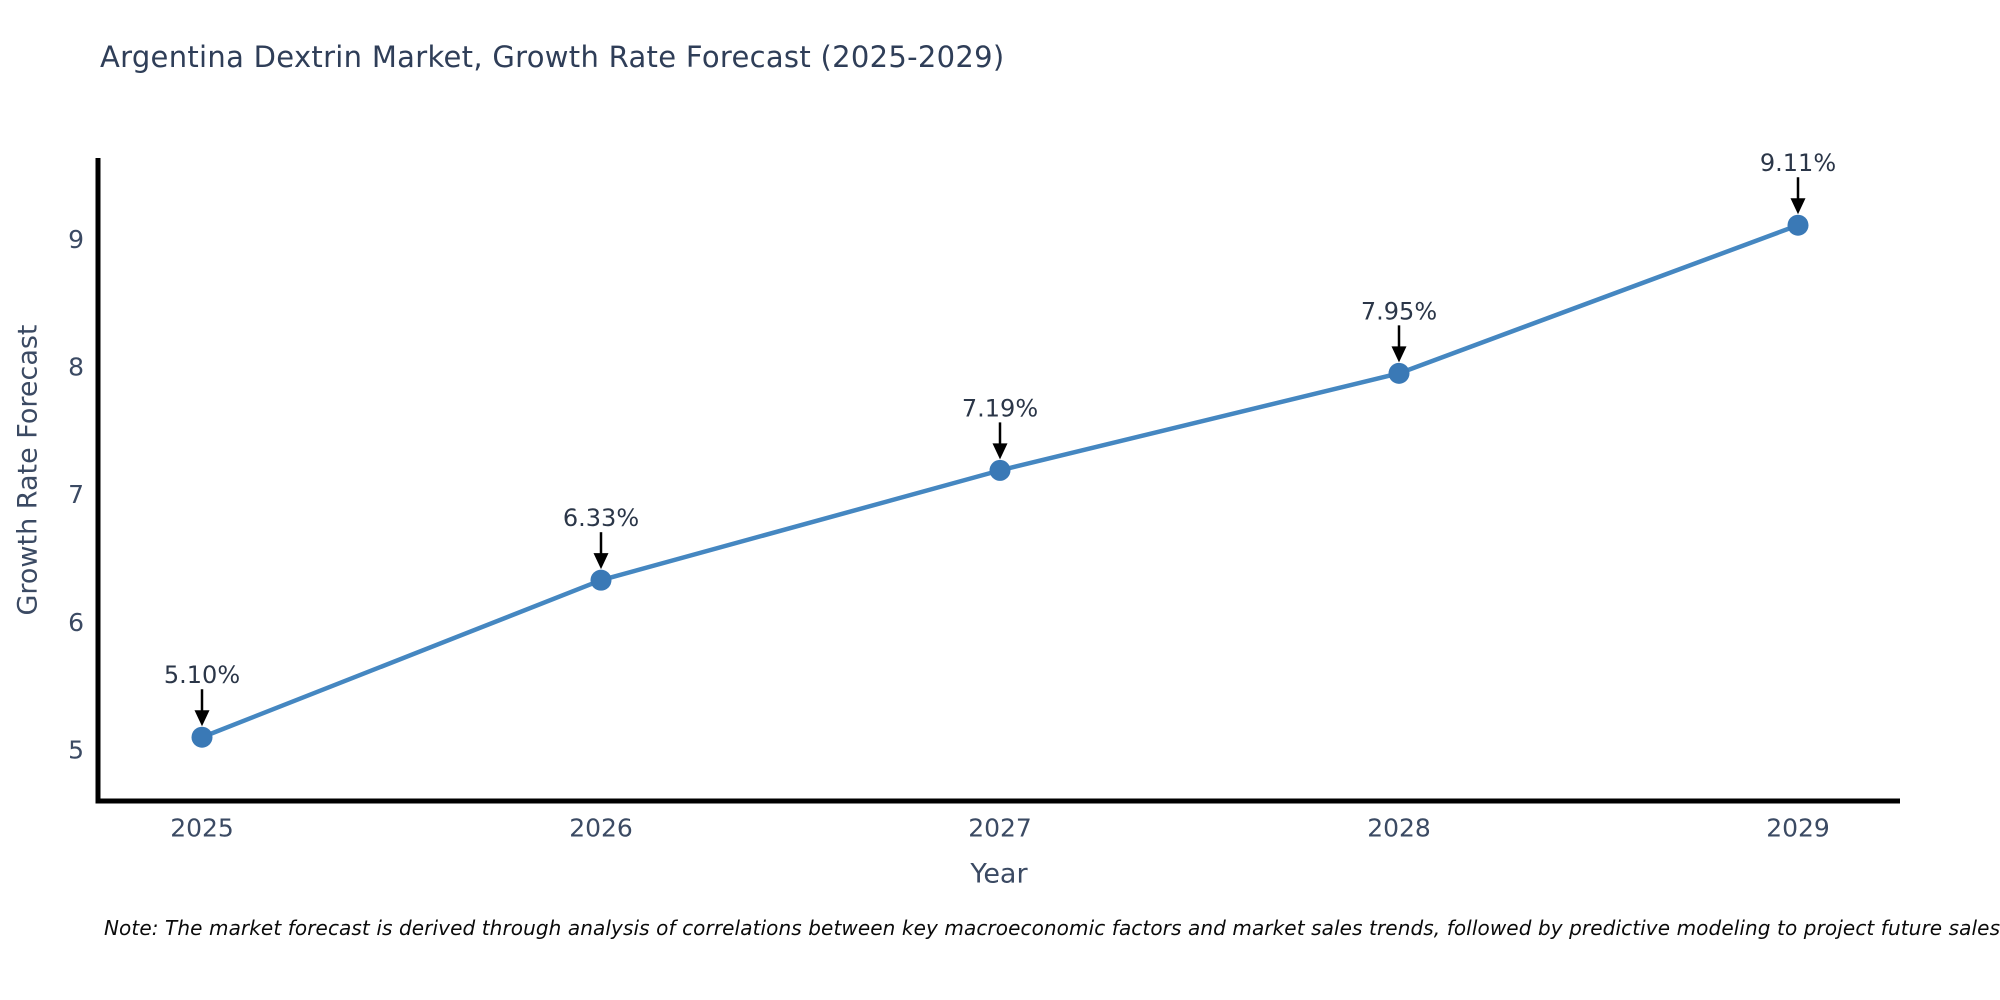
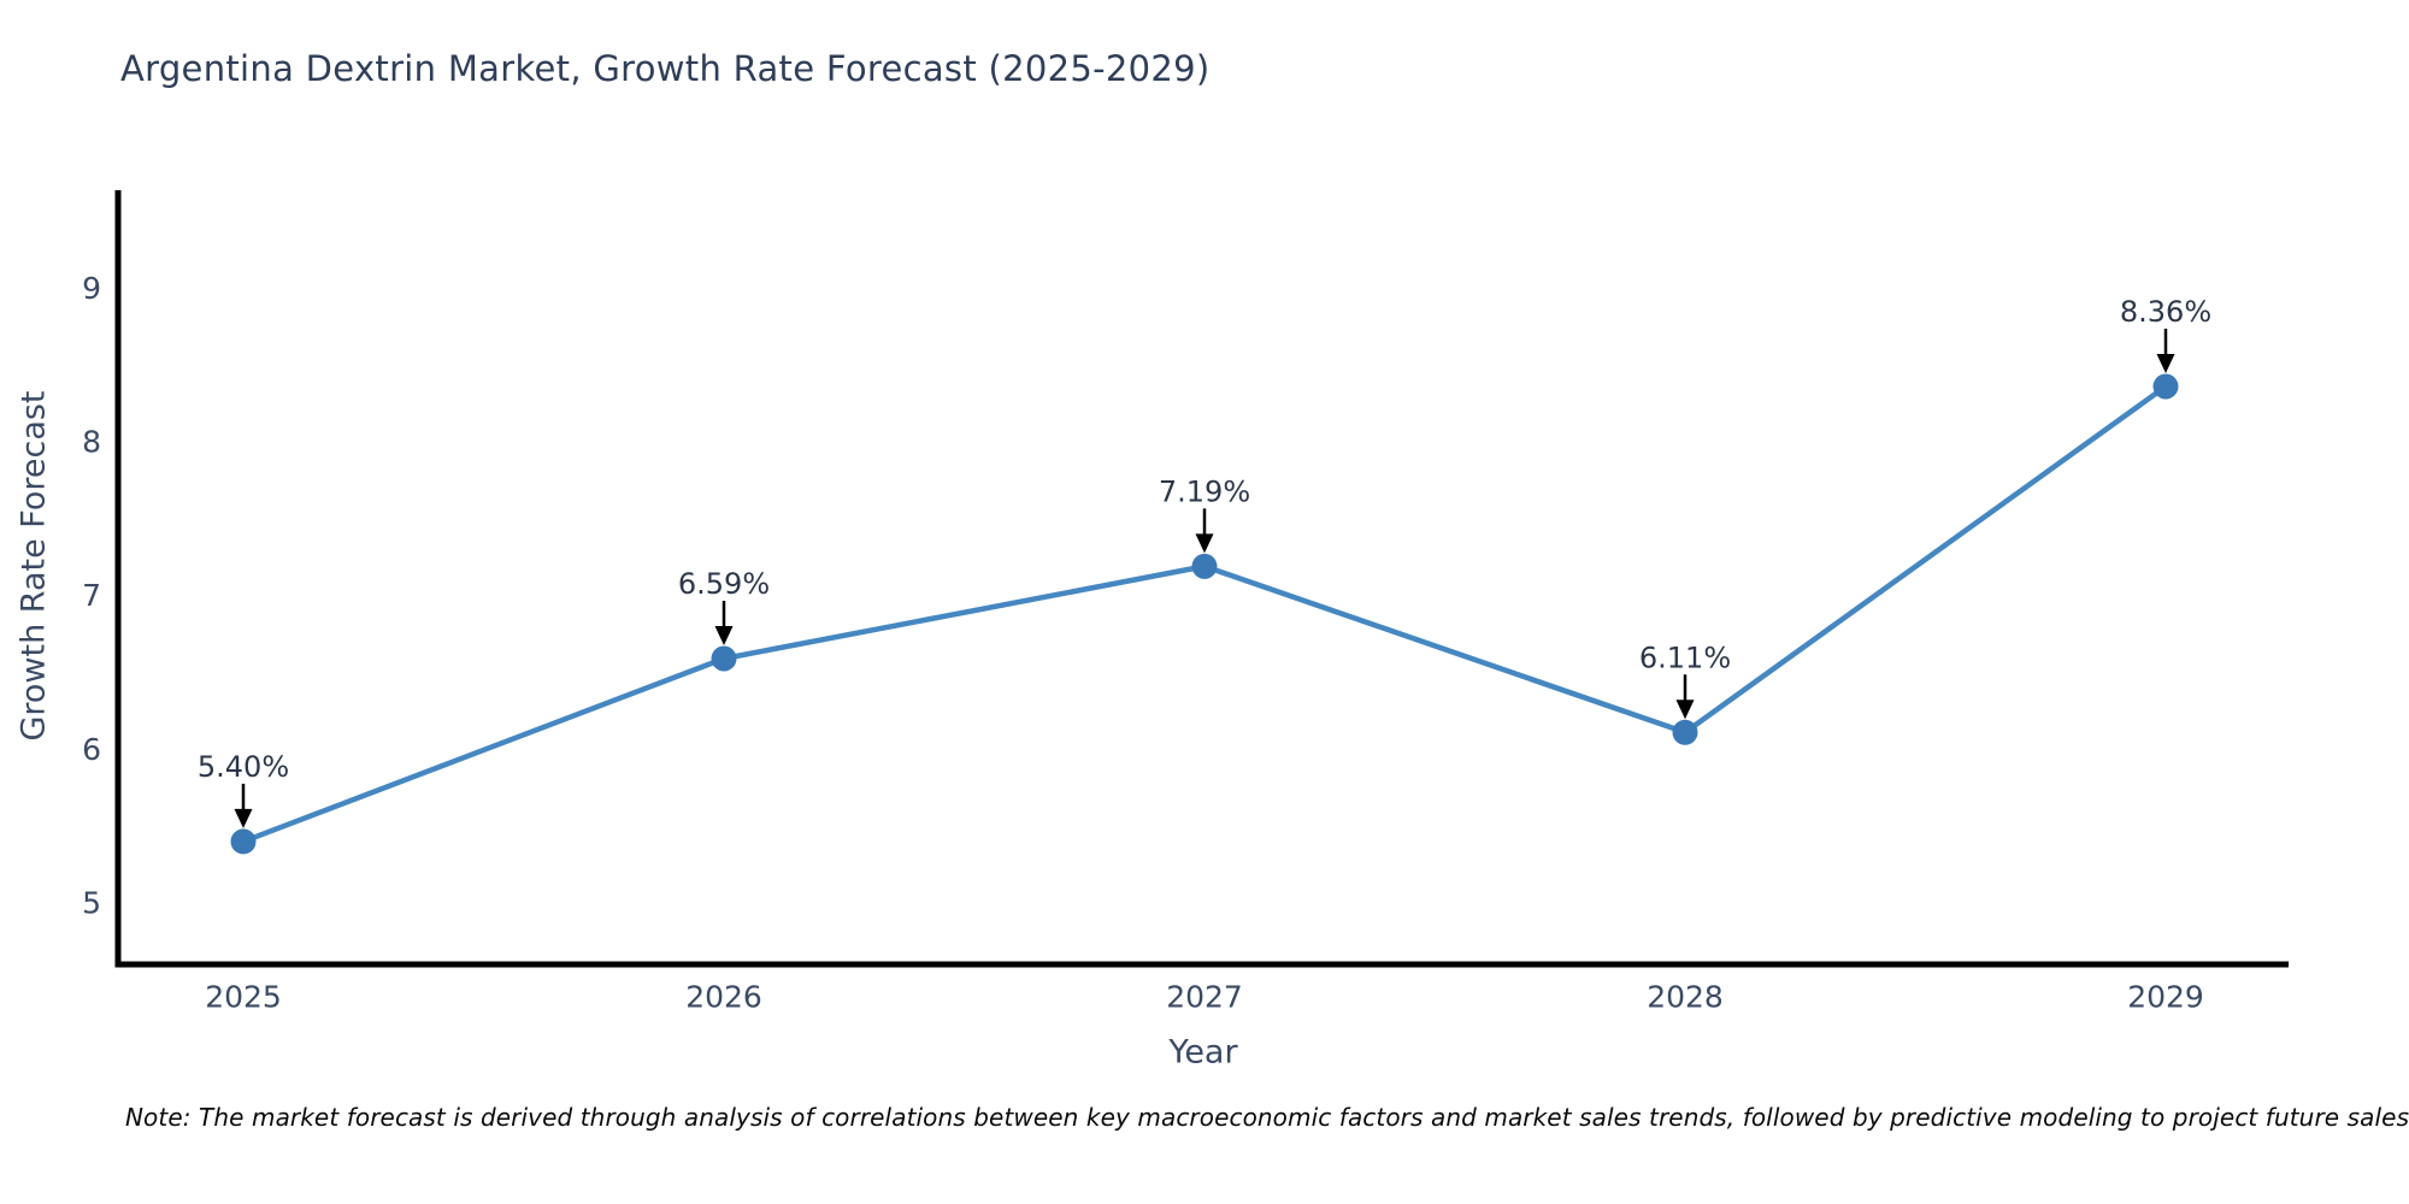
2025: 5.10% -> 5.40%
2026: 6.33% -> 6.59%
2028: 7.95% -> 6.11%
2029: 9.11% -> 8.36%
